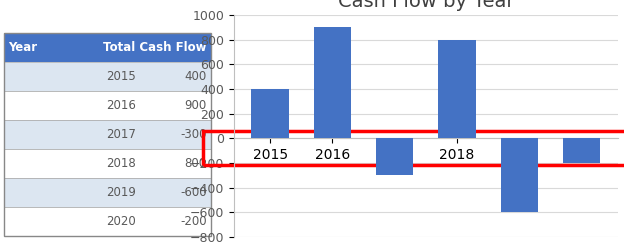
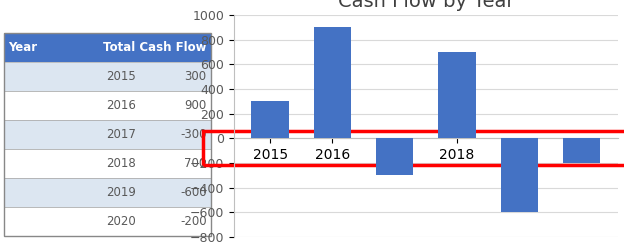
2015: 400 -> 300
2018: 800 -> 700
